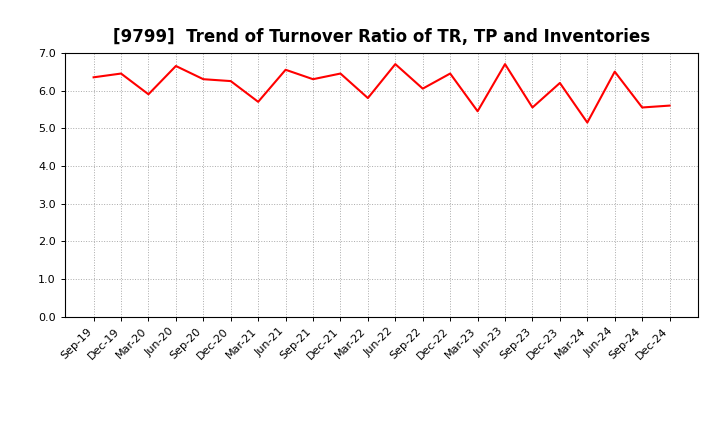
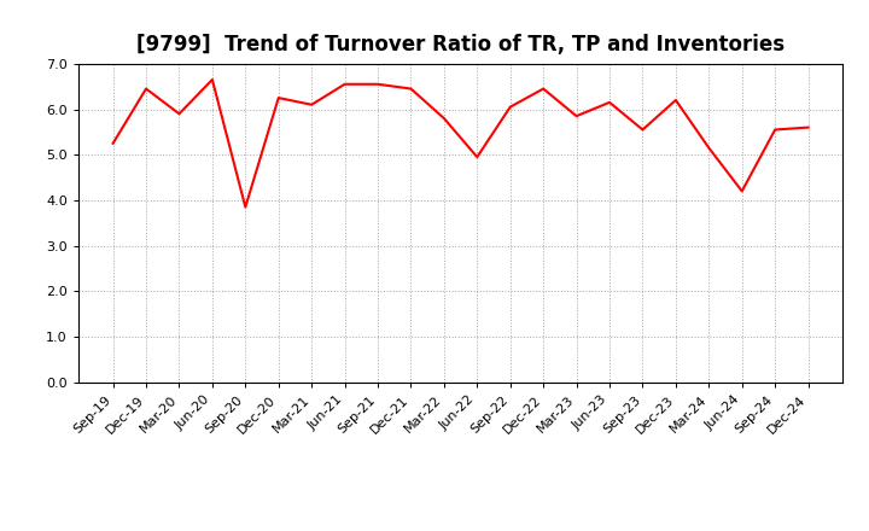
Sep-19: 6.35 -> 5.25
Sep-20: 6.30 -> 3.85
Mar-21: 5.70 -> 6.10
Sep-21: 6.30 -> 6.55
Jun-22: 6.70 -> 4.95
Mar-23: 5.45 -> 5.85
Jun-23: 6.70 -> 6.15
Jun-24: 6.50 -> 4.20
